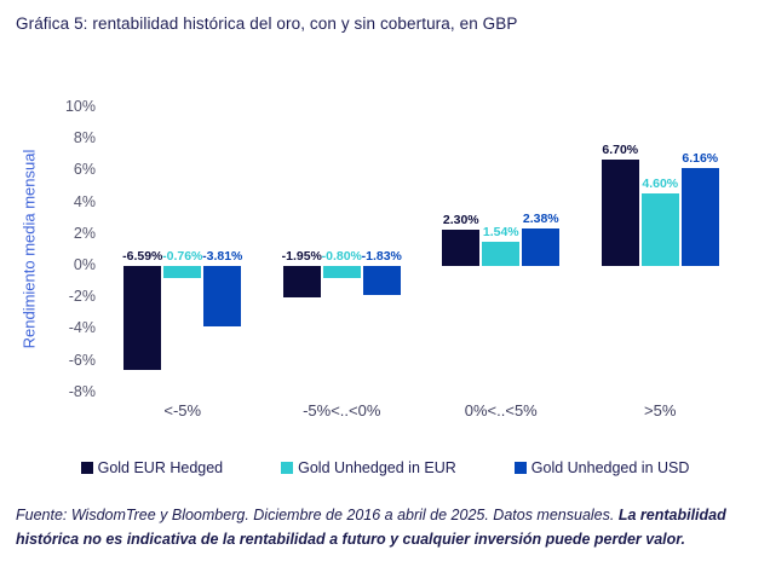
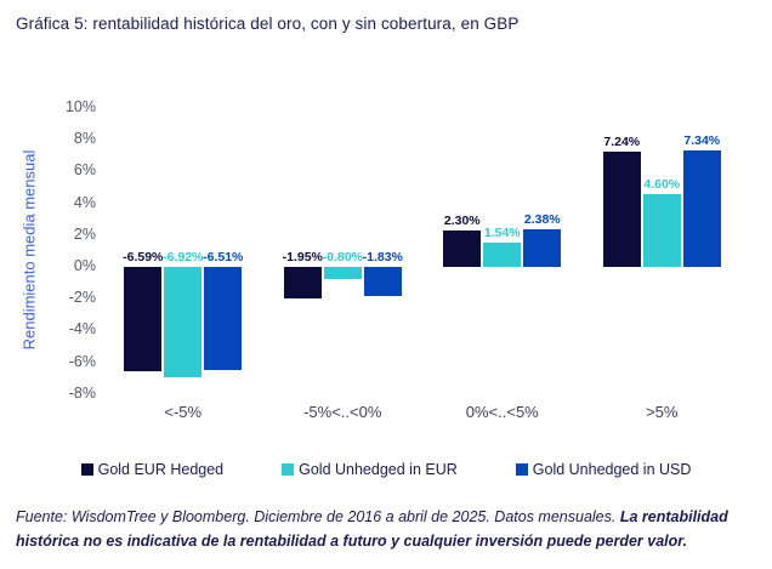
Gold Unhedged in EUR/<-5%: -0.76% -> -6.92%
Gold Unhedged in USD/<-5%: -3.81% -> -6.51%
Gold EUR Hedged/>5%: 6.70% -> 7.24%
Gold Unhedged in USD/>5%: 6.16% -> 7.34%
